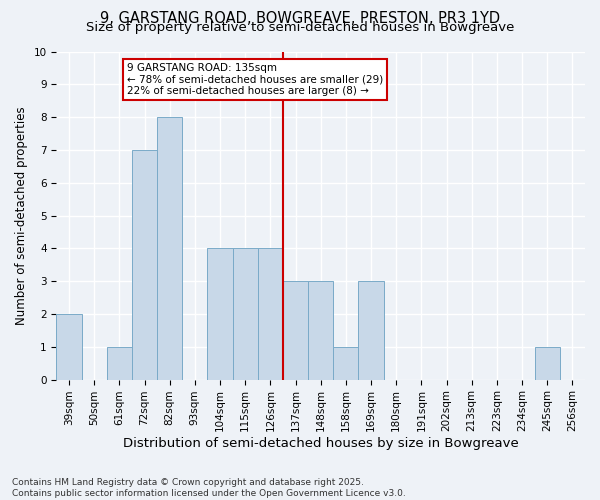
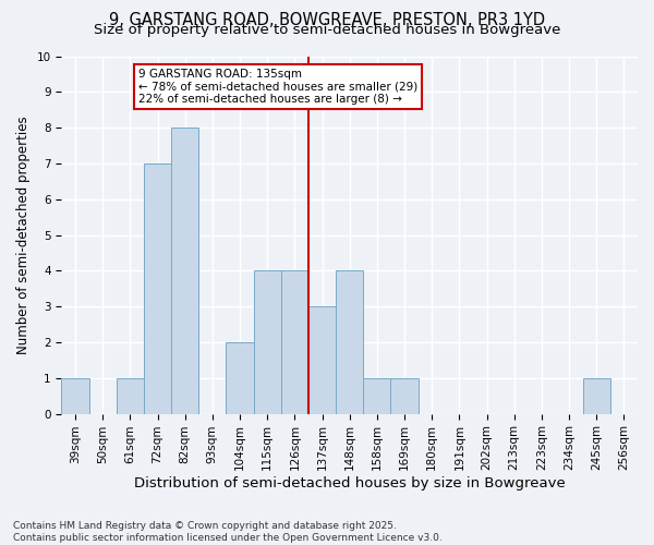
39sqm: 2 -> 1
104sqm: 4 -> 2
148sqm: 3 -> 4
169sqm: 3 -> 1
